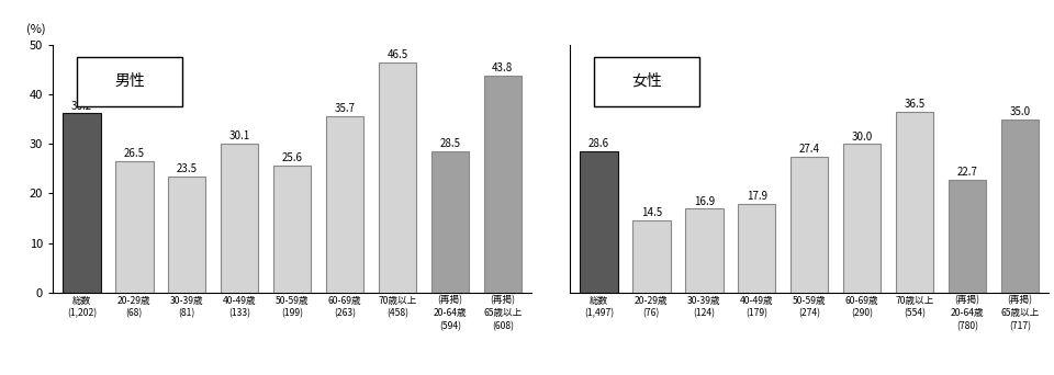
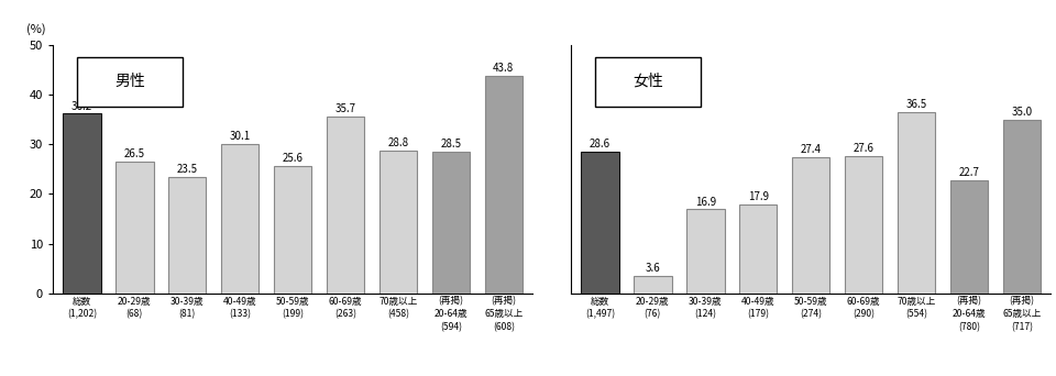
70歳以上 (458): 46.5 -> 28.8
20-29歳 (76): 14.5 -> 3.6
60-69歳 (290): 30.0 -> 27.6
